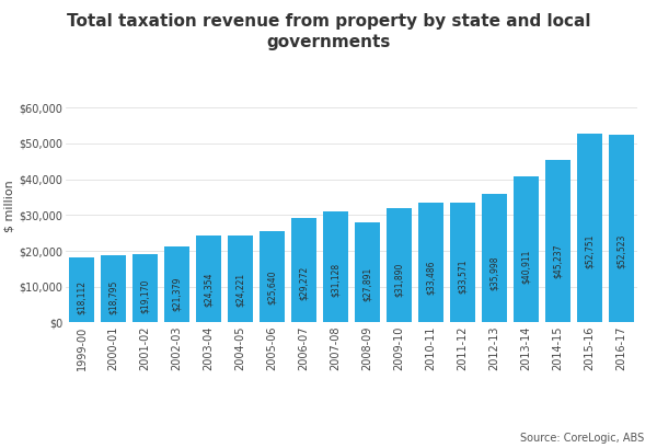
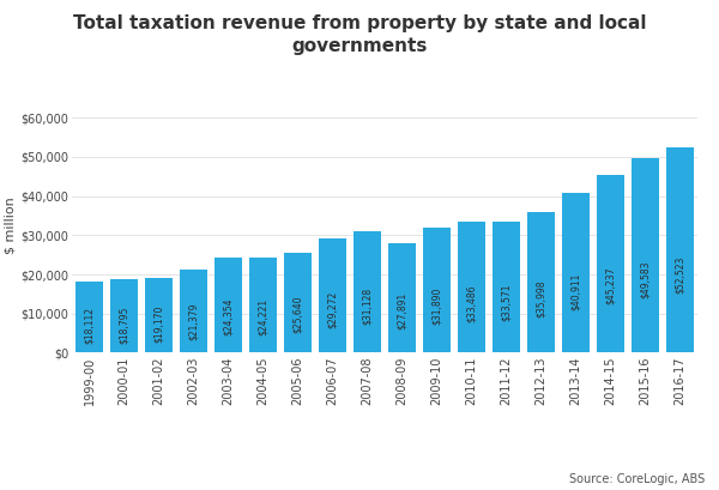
2015-16: $52,751 -> $49,583
